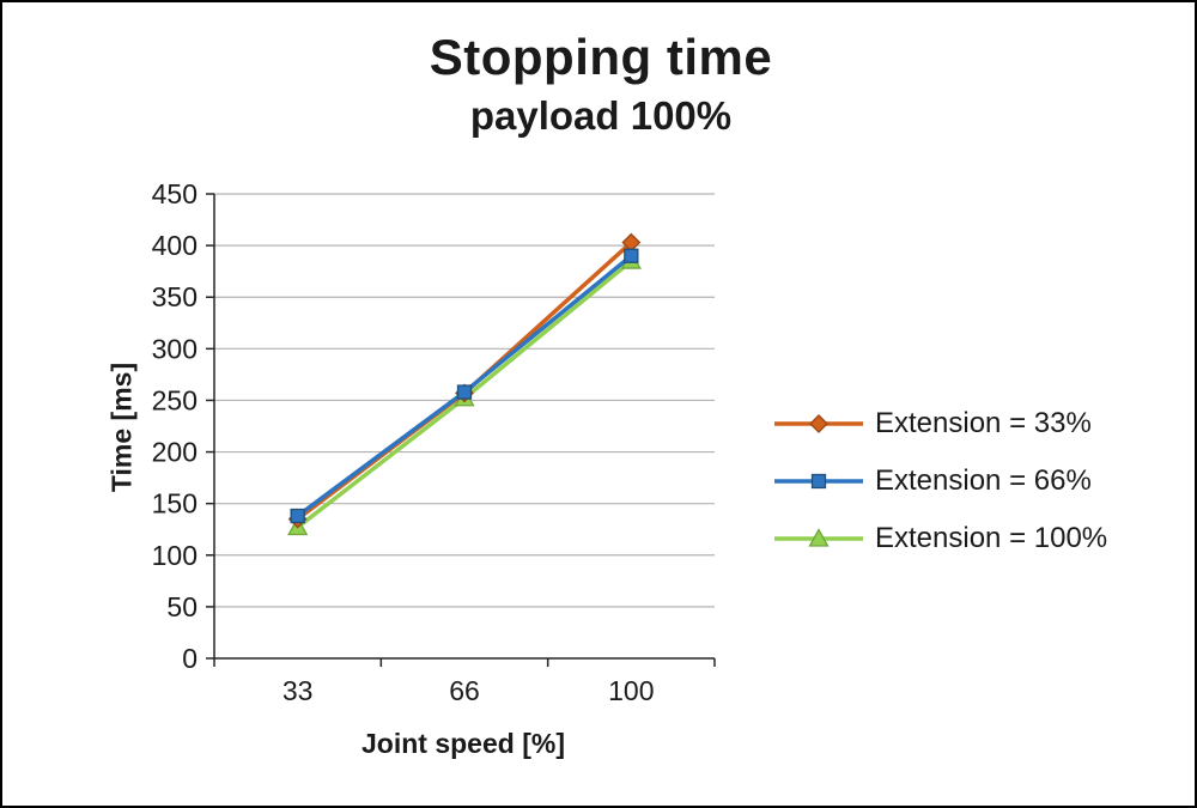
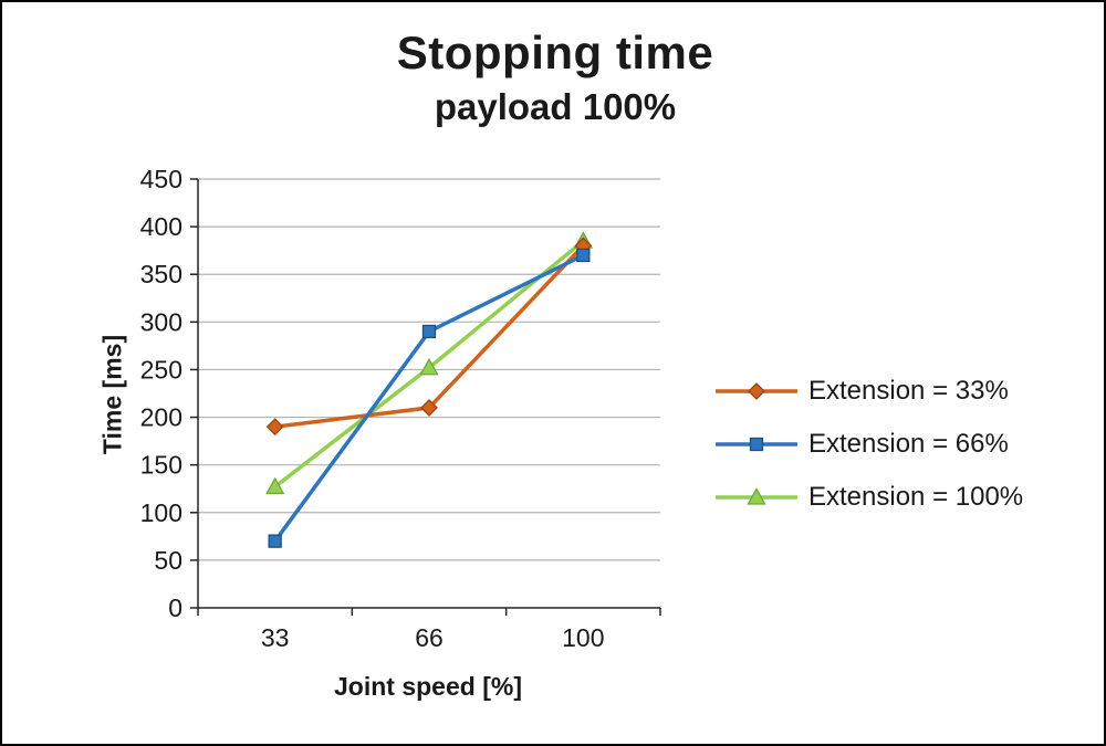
Extension = 33%/33: 140 -> 190
Extension = 66%/33: 140 -> 70
Extension = 33%/66: 260 -> 210
Extension = 66%/66: 260 -> 290
Extension = 33%/100: 400 -> 380
Extension = 66%/100: 390 -> 370
